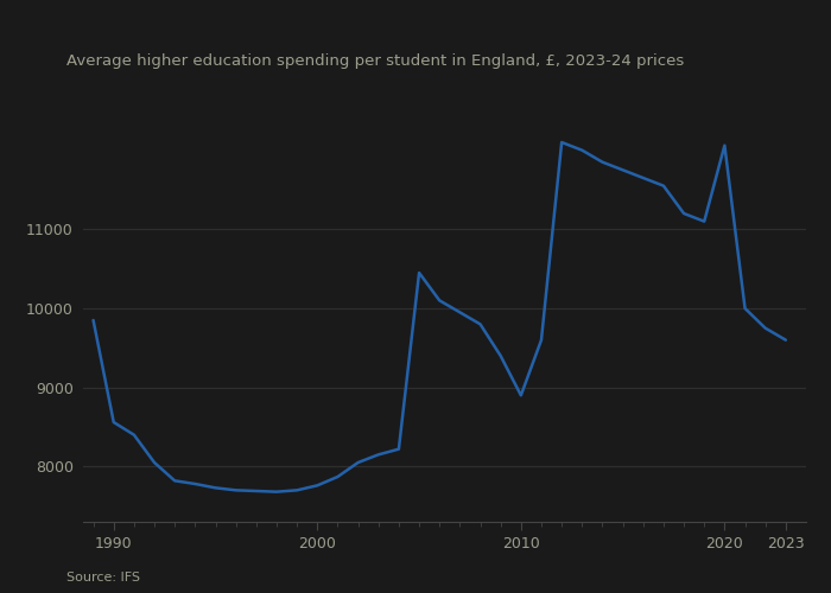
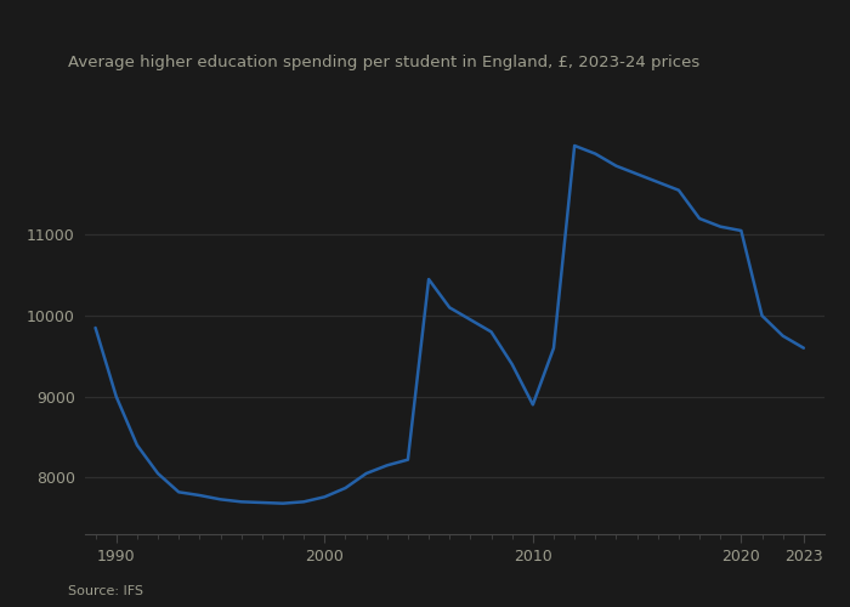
1990: 8560 -> 9000
2020: 12060 -> 11050
